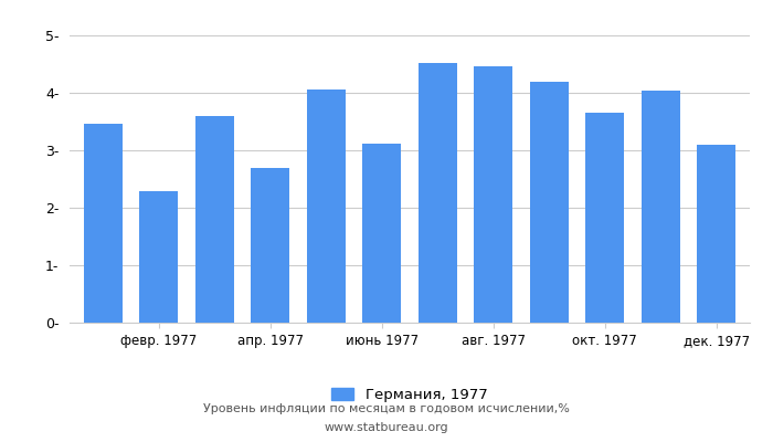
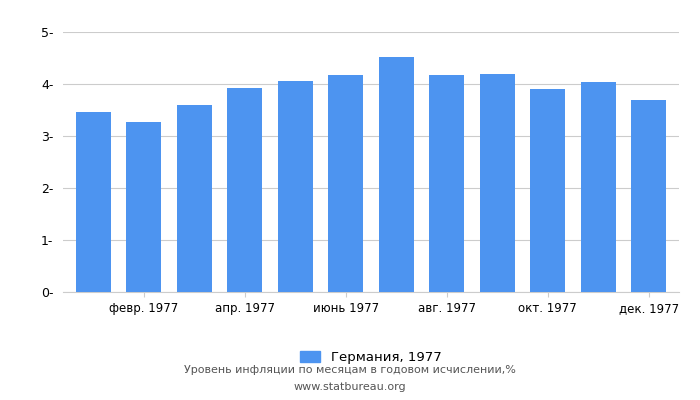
февр. 1977: 2.28- -> 3.27-
апр. 1977: 2.70- -> 3.93-
июнь 1977: 3.12- -> 4.18-
авг. 1977: 4.46- -> 4.17-
окт. 1977: 3.66- -> 3.90-
дек. 1977: 3.10- -> 3.69-
